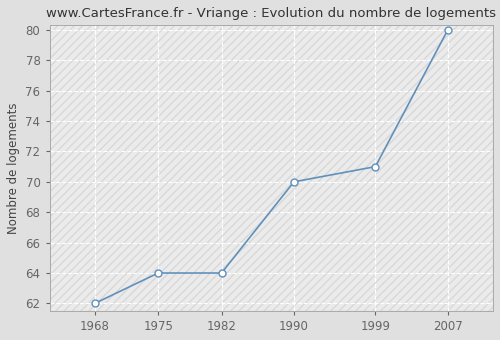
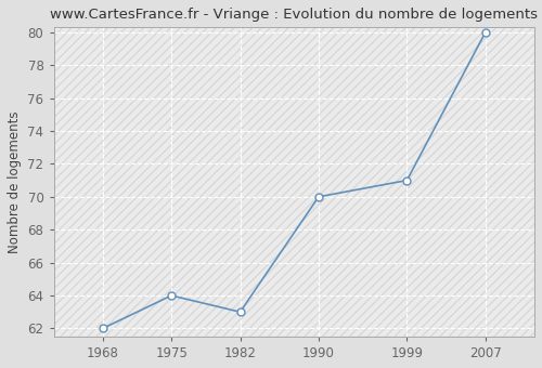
1982: 64 -> 63
